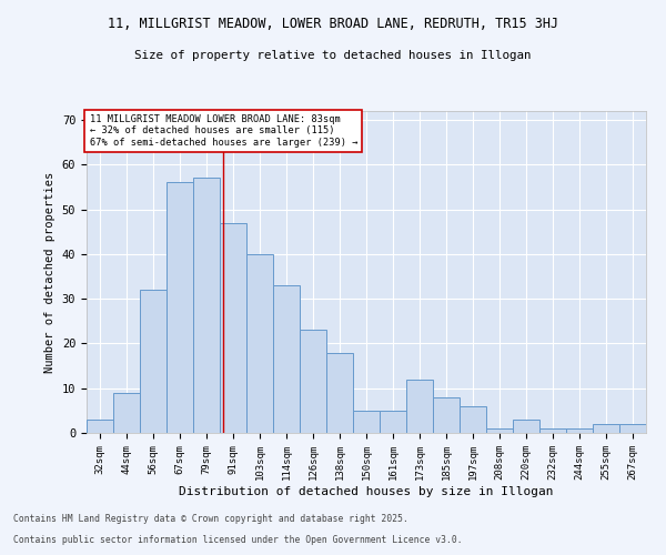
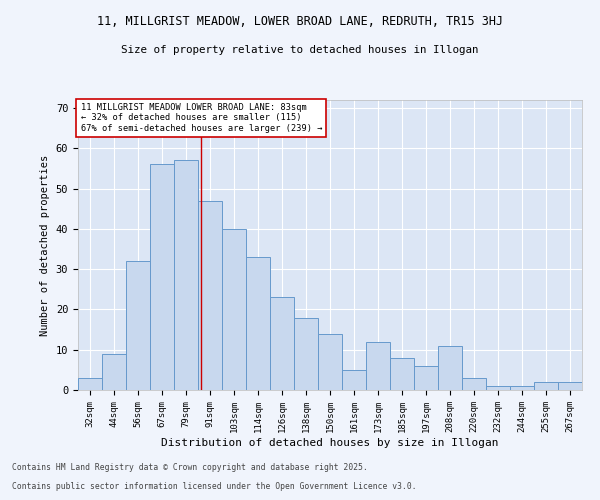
150sqm: 5 -> 14
208sqm: 1 -> 11
